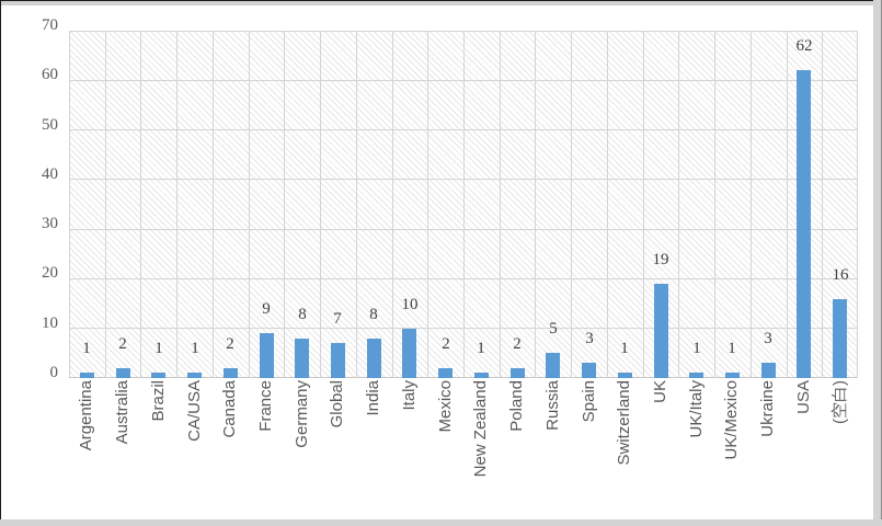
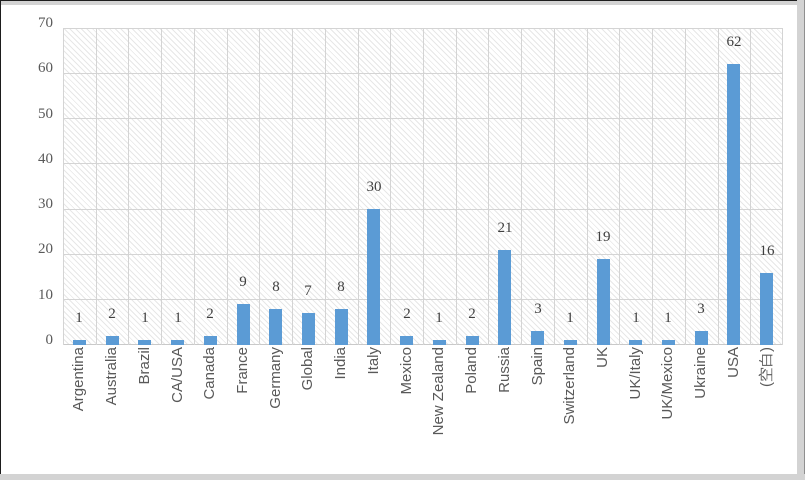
Italy: 10 -> 30
Russia: 5 -> 21
